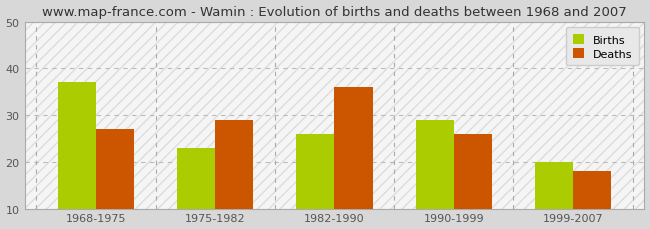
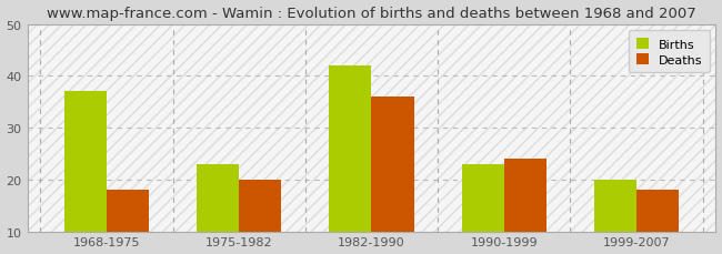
Deaths/1968-1975: 27 -> 18
Deaths/1975-1982: 29 -> 20
Births/1982-1990: 26 -> 42
Births/1990-1999: 29 -> 23
Deaths/1990-1999: 26 -> 24
